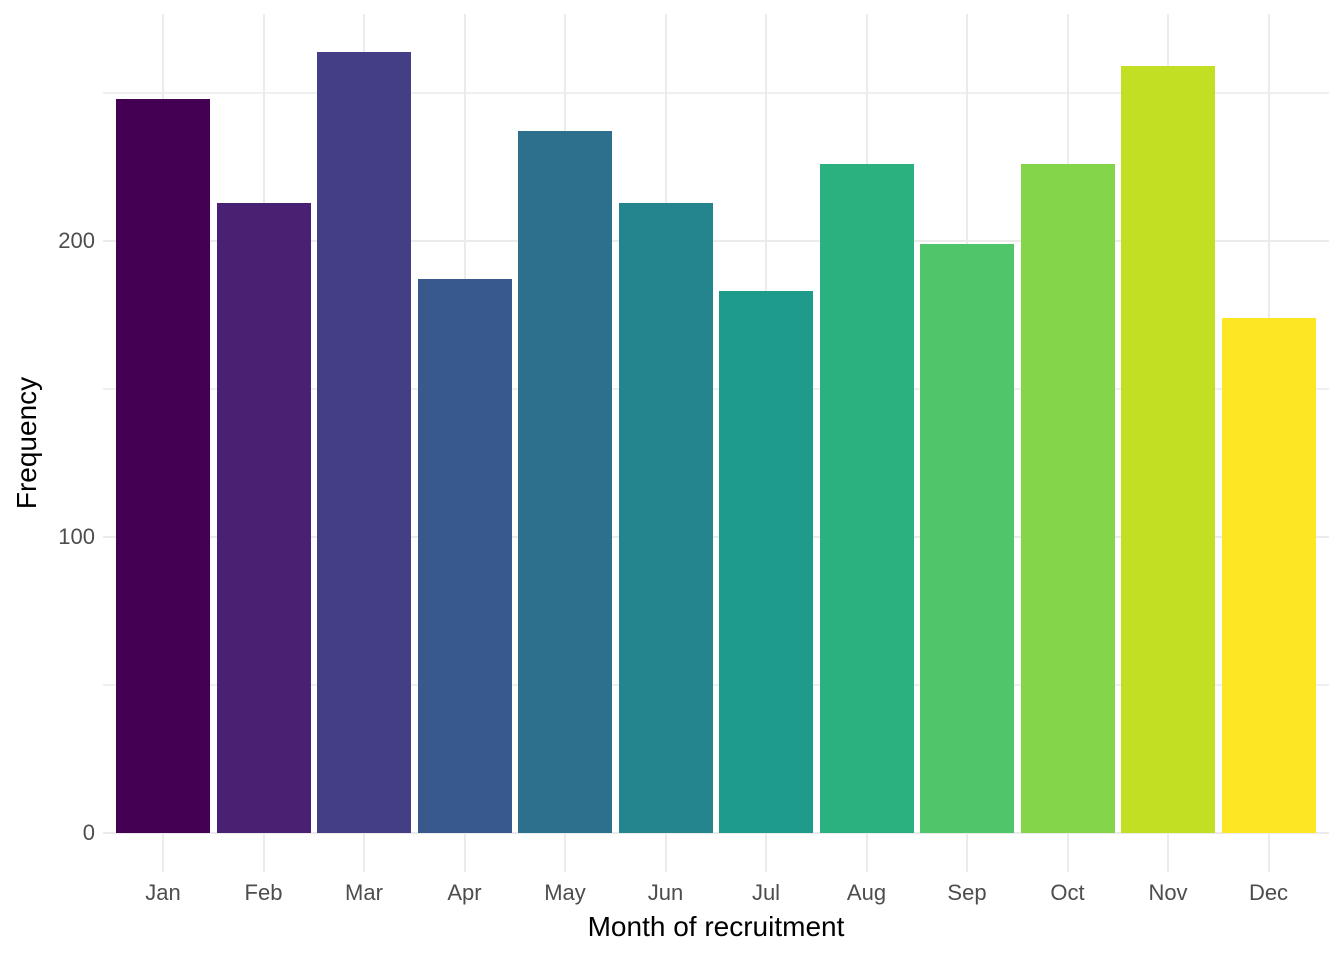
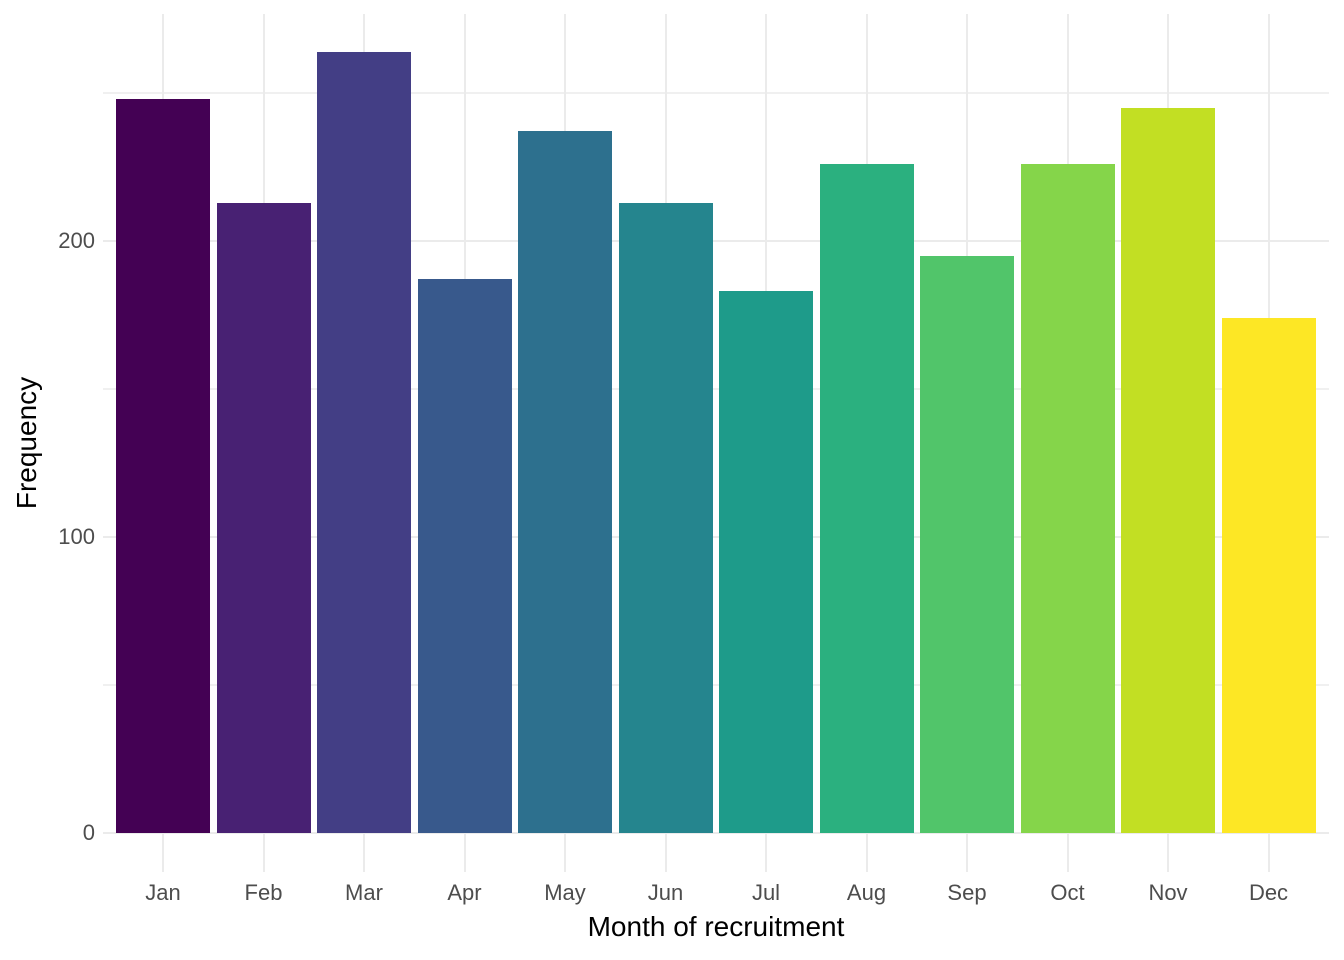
Sep: 199 -> 195
Nov: 259 -> 245
